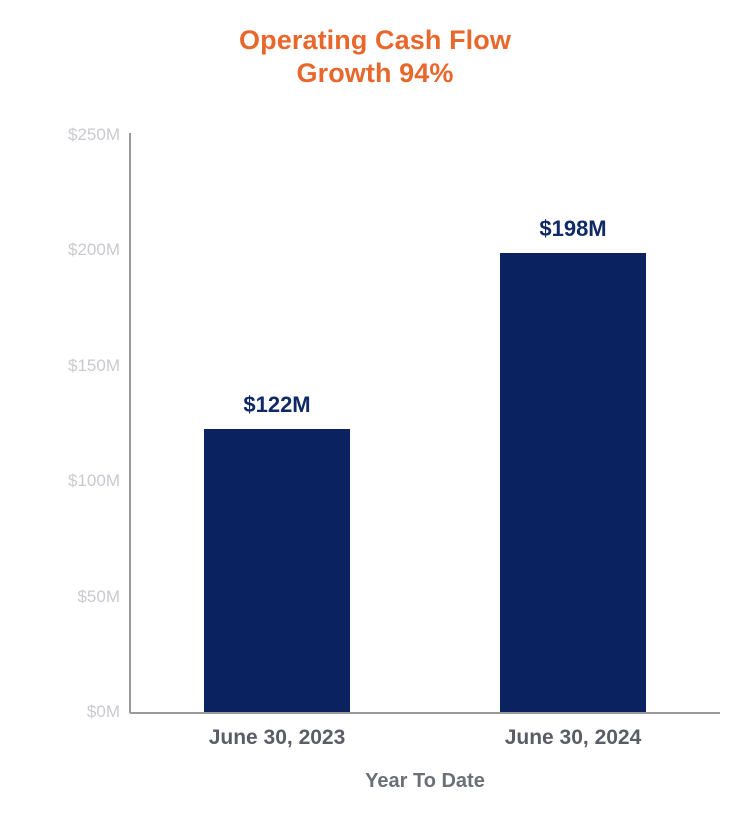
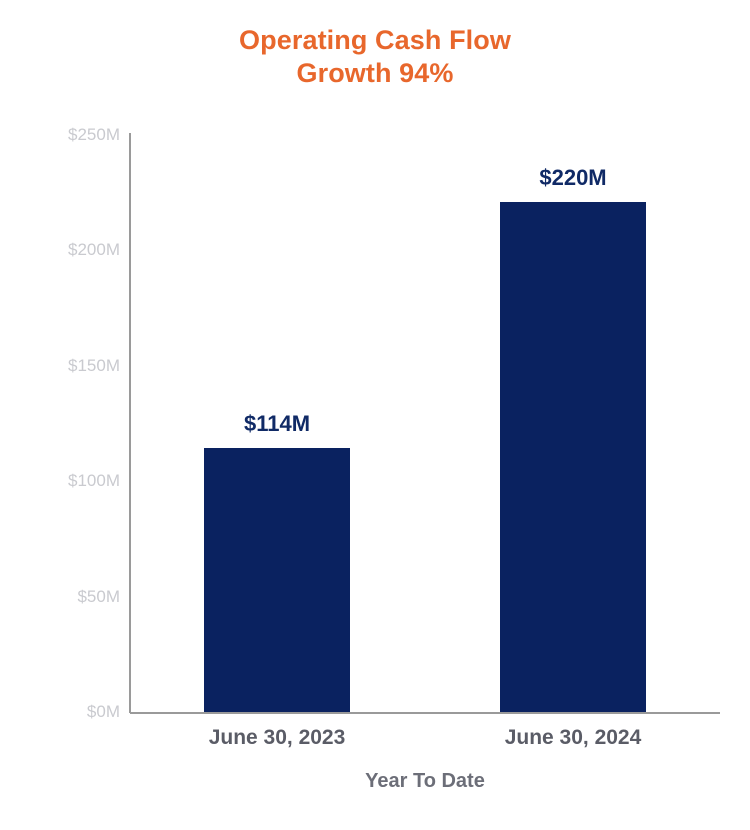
June 30, 2023: $122M -> $114M
June 30, 2024: $198M -> $220M
